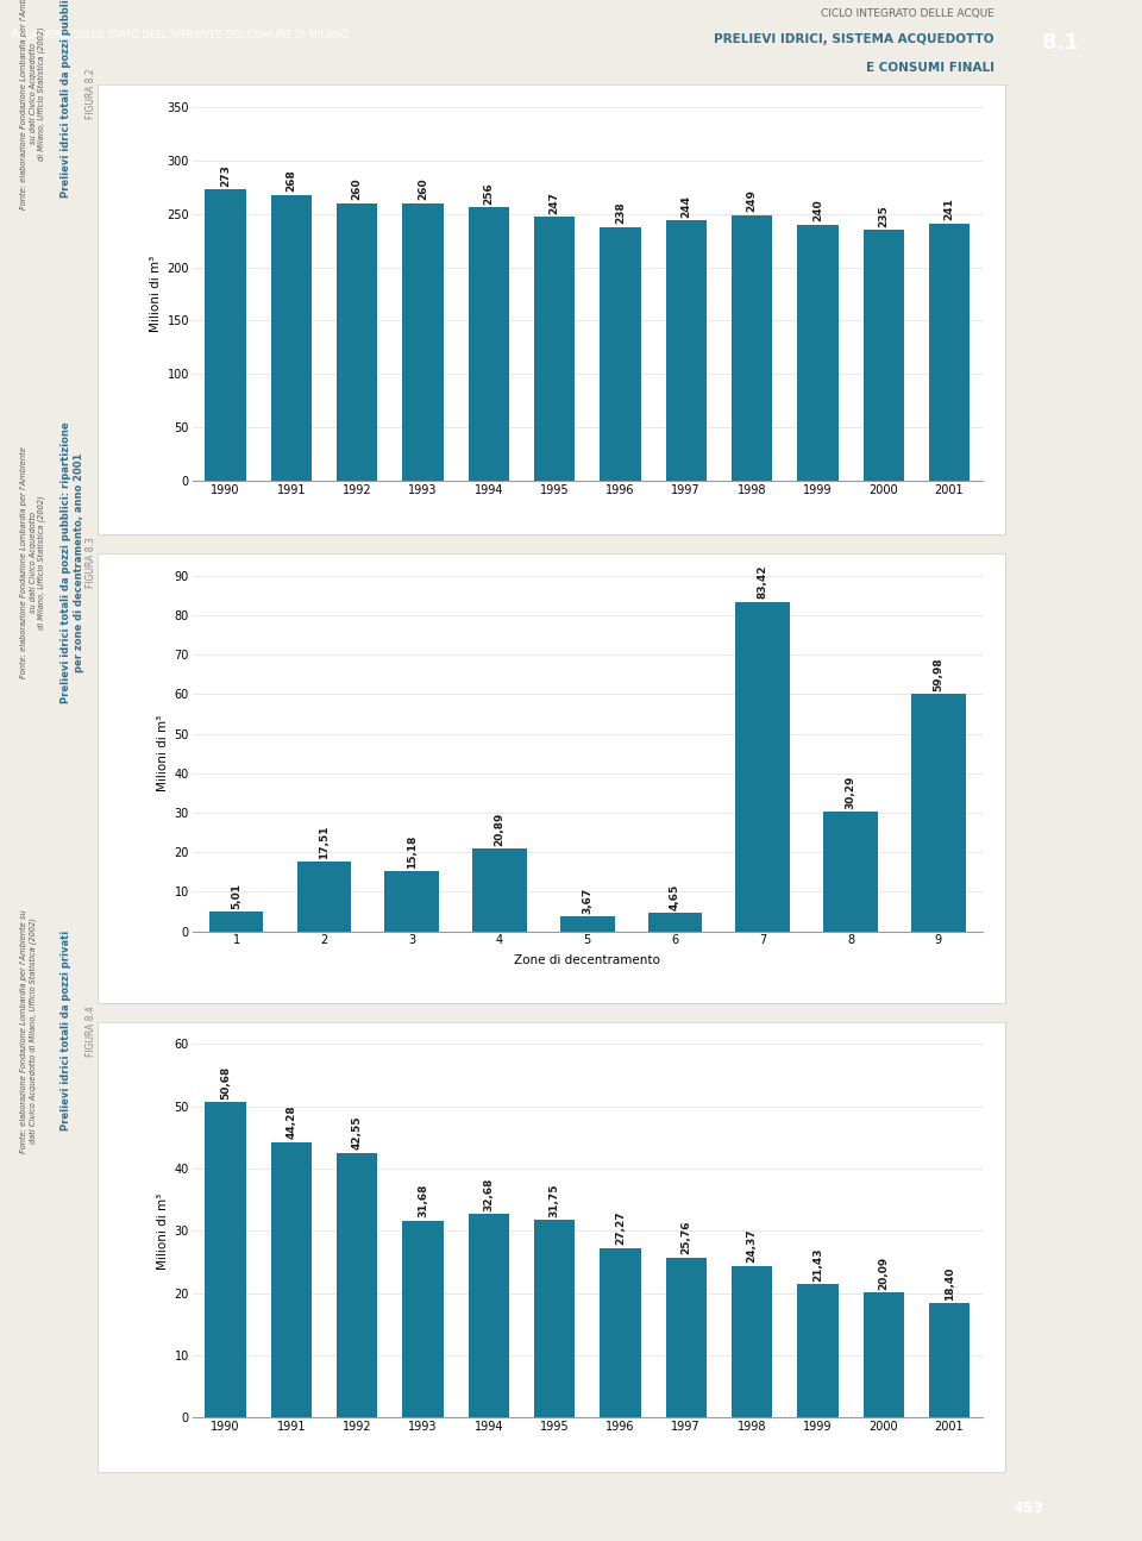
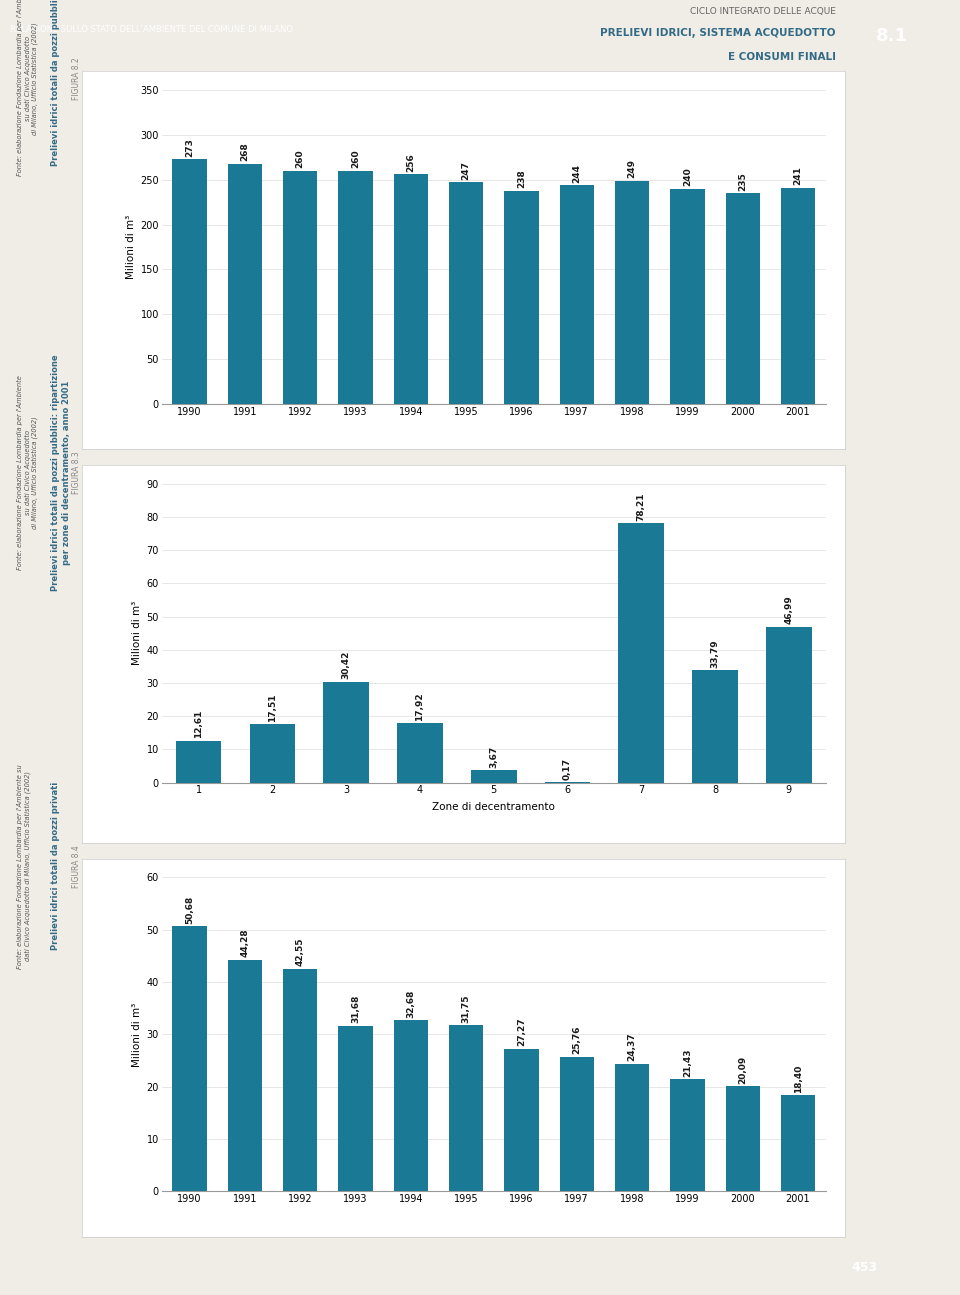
1: 5,01 -> 12,61
3: 15,18 -> 30,42
4: 20,89 -> 17,92
6: 4,65 -> 0,17
7: 83,42 -> 78,21
8: 30,29 -> 33,79
9: 59,98 -> 46,99
